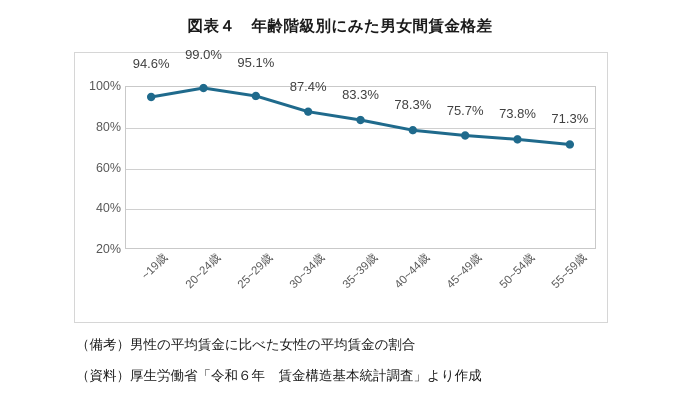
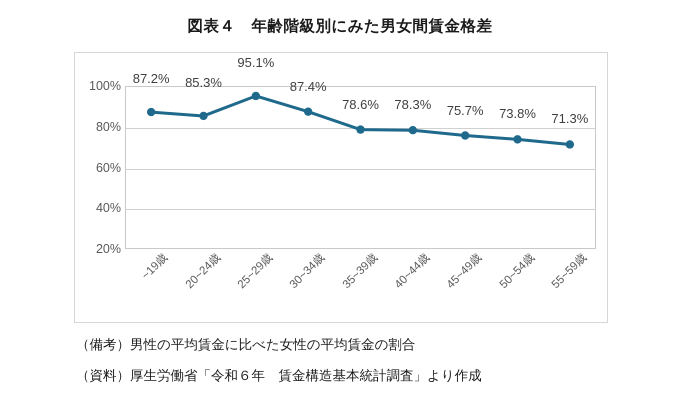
~19歳: 94.6% -> 87.2%
20~24歳: 99.0% -> 85.3%
35~39歳: 83.3% -> 78.6%
